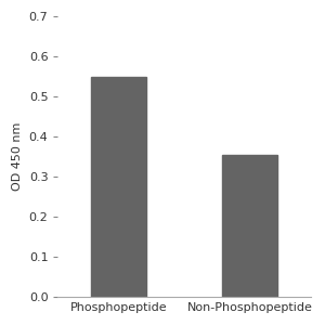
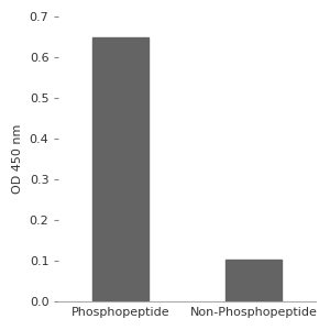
Phosphopeptide: 0.550 -> 0.650
Non-Phosphopeptide: 0.355 -> 0.103
